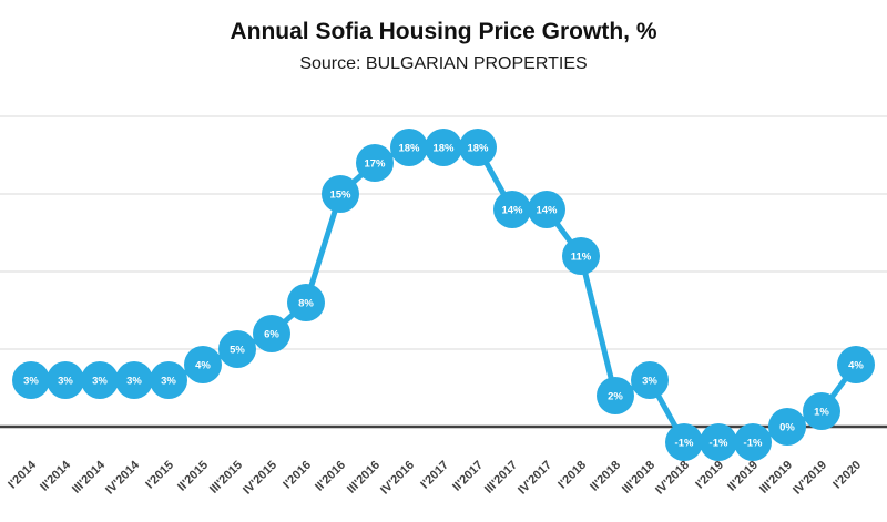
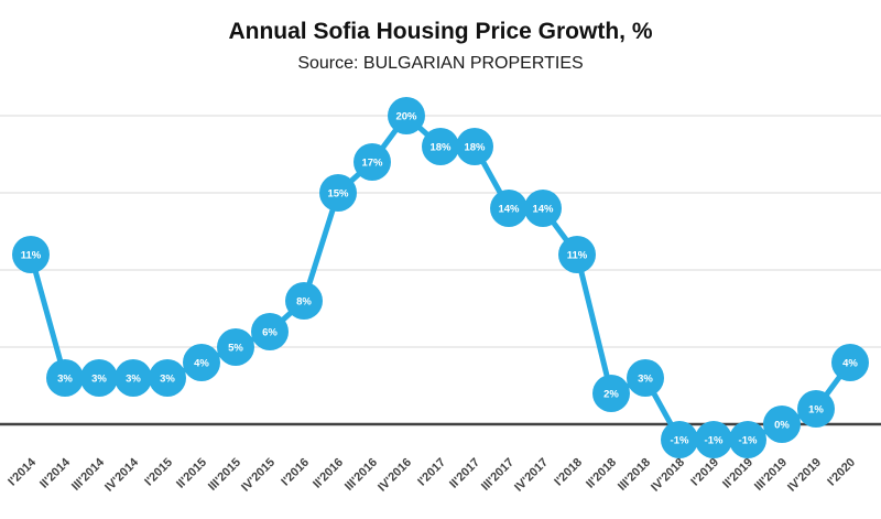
I'2014: 3% -> 11%
IV'2016: 18% -> 20%
